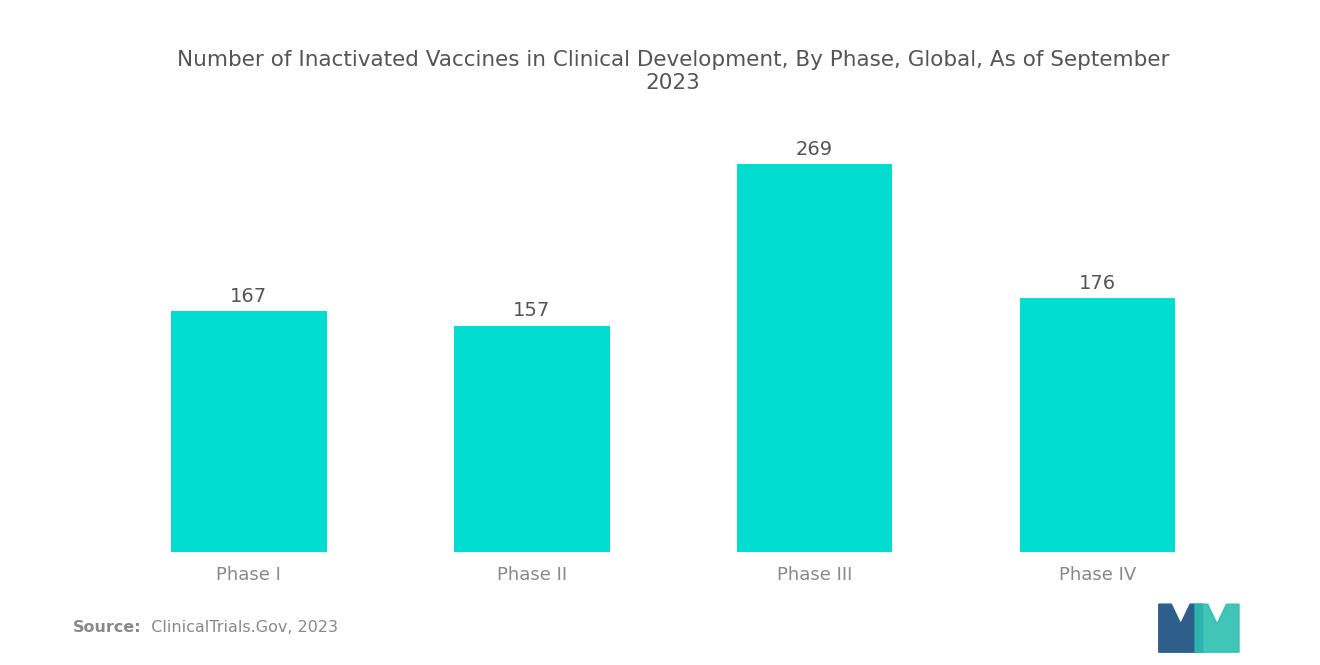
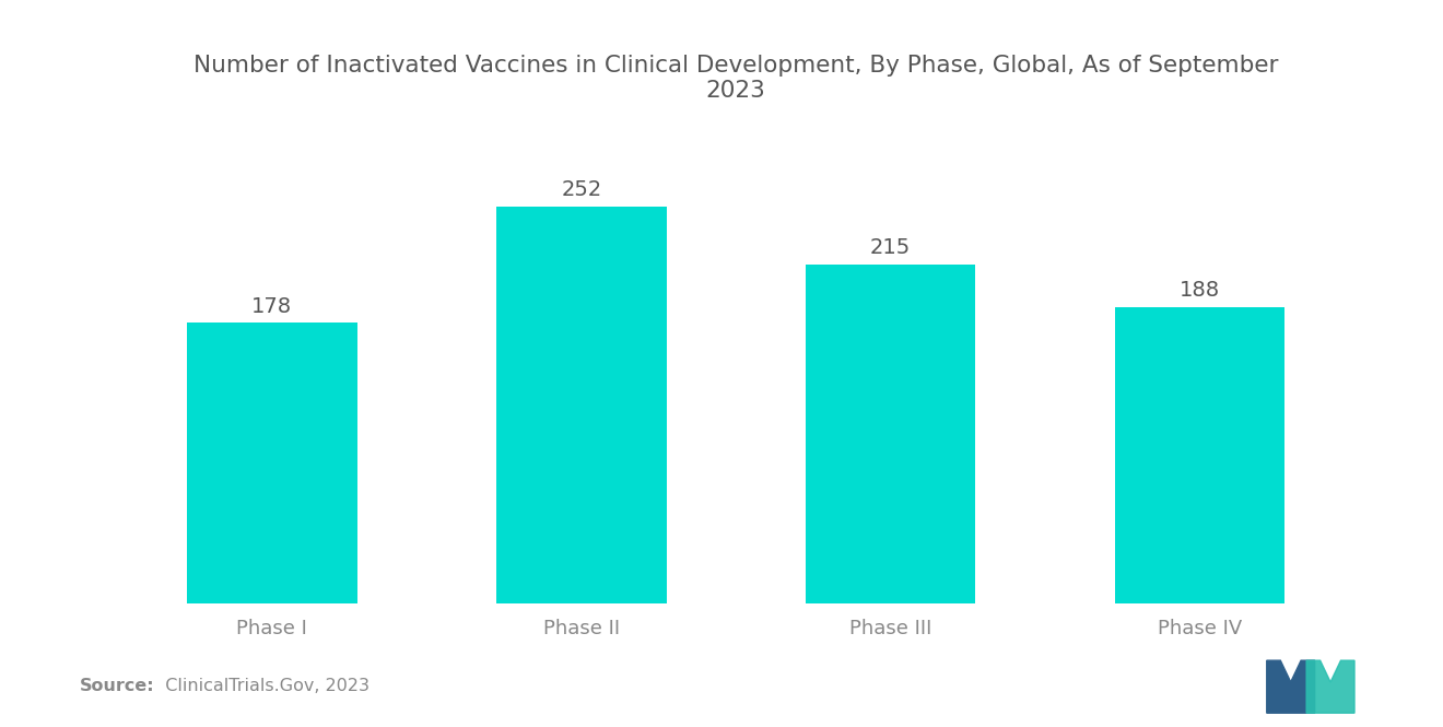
Phase I: 167 -> 178
Phase II: 157 -> 252
Phase III: 269 -> 215
Phase IV: 176 -> 188
